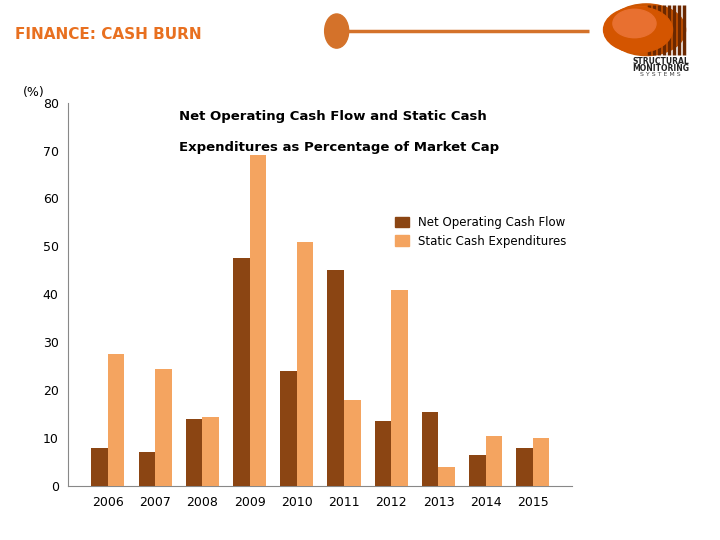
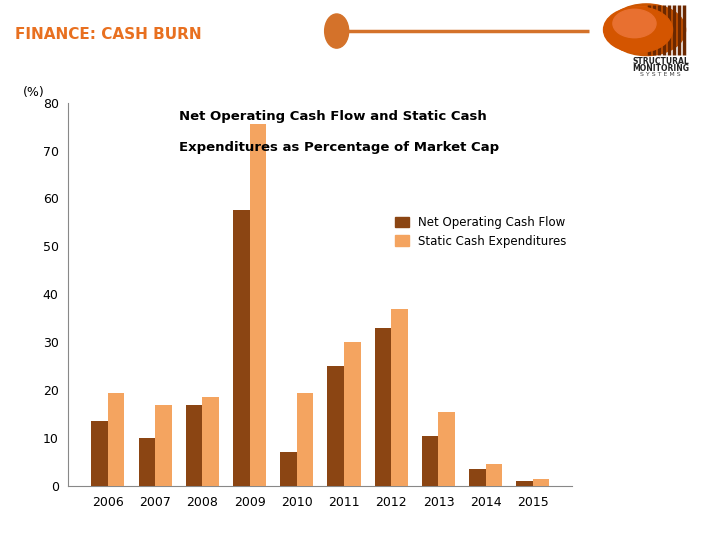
Net Operating Cash Flow/2006: 8.0 -> 13.5
Static Cash Expenditures/2006: 27.5 -> 19.5
Net Operating Cash Flow/2007: 7.0 -> 10.0
Static Cash Expenditures/2007: 24.5 -> 17.0
Net Operating Cash Flow/2008: 14.0 -> 17.0
Static Cash Expenditures/2008: 14.5 -> 18.5
Net Operating Cash Flow/2009: 47.5 -> 57.5
Static Cash Expenditures/2009: 69.0 -> 75.5
Net Operating Cash Flow/2010: 24.0 -> 7.0
Static Cash Expenditures/2010: 51.0 -> 19.5
Net Operating Cash Flow/2011: 45.0 -> 25.0
Static Cash Expenditures/2011: 18.0 -> 30.0
Net Operating Cash Flow/2012: 13.5 -> 33.0
Static Cash Expenditures/2012: 41.0 -> 37.0
Net Operating Cash Flow/2013: 15.5 -> 10.5
Static Cash Expenditures/2013: 4.0 -> 15.5
Net Operating Cash Flow/2014: 6.5 -> 3.5
Static Cash Expenditures/2014: 10.5 -> 4.5
Net Operating Cash Flow/2015: 8.0 -> 1.0
Static Cash Expenditures/2015: 10.0 -> 1.5
